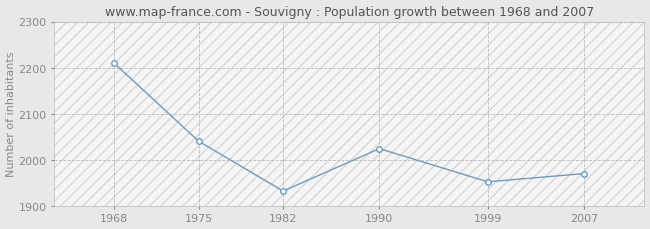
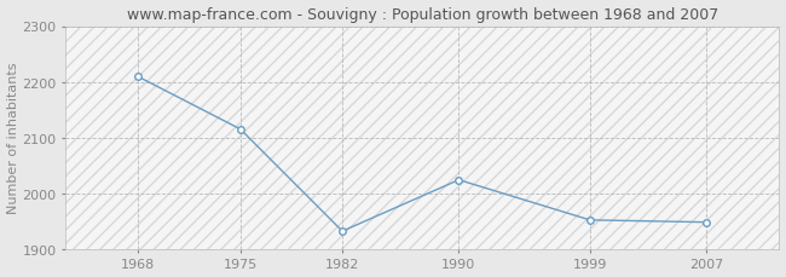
1975: 2040 -> 2115
2007: 1970 -> 1948
